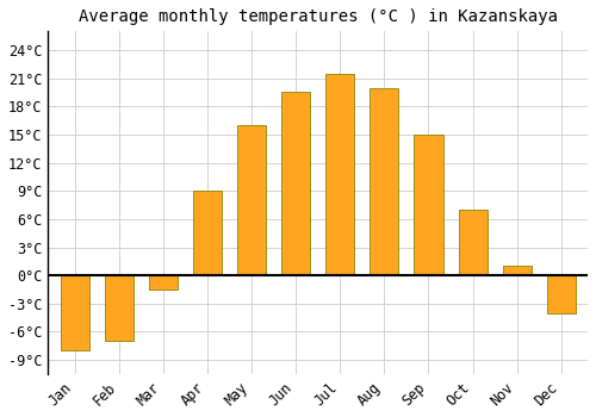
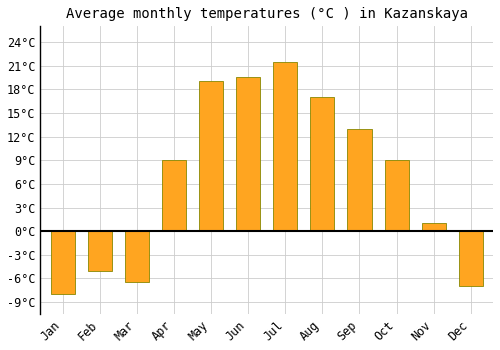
Feb: -7.0°C -> -5.0°C
Mar: -1.5°C -> -6.4°C
May: 16.0°C -> 19.0°C
Aug: 20.0°C -> 17.0°C
Sep: 15.0°C -> 13.0°C
Oct: 7.0°C -> 9.0°C
Dec: -4.0°C -> -7.0°C
